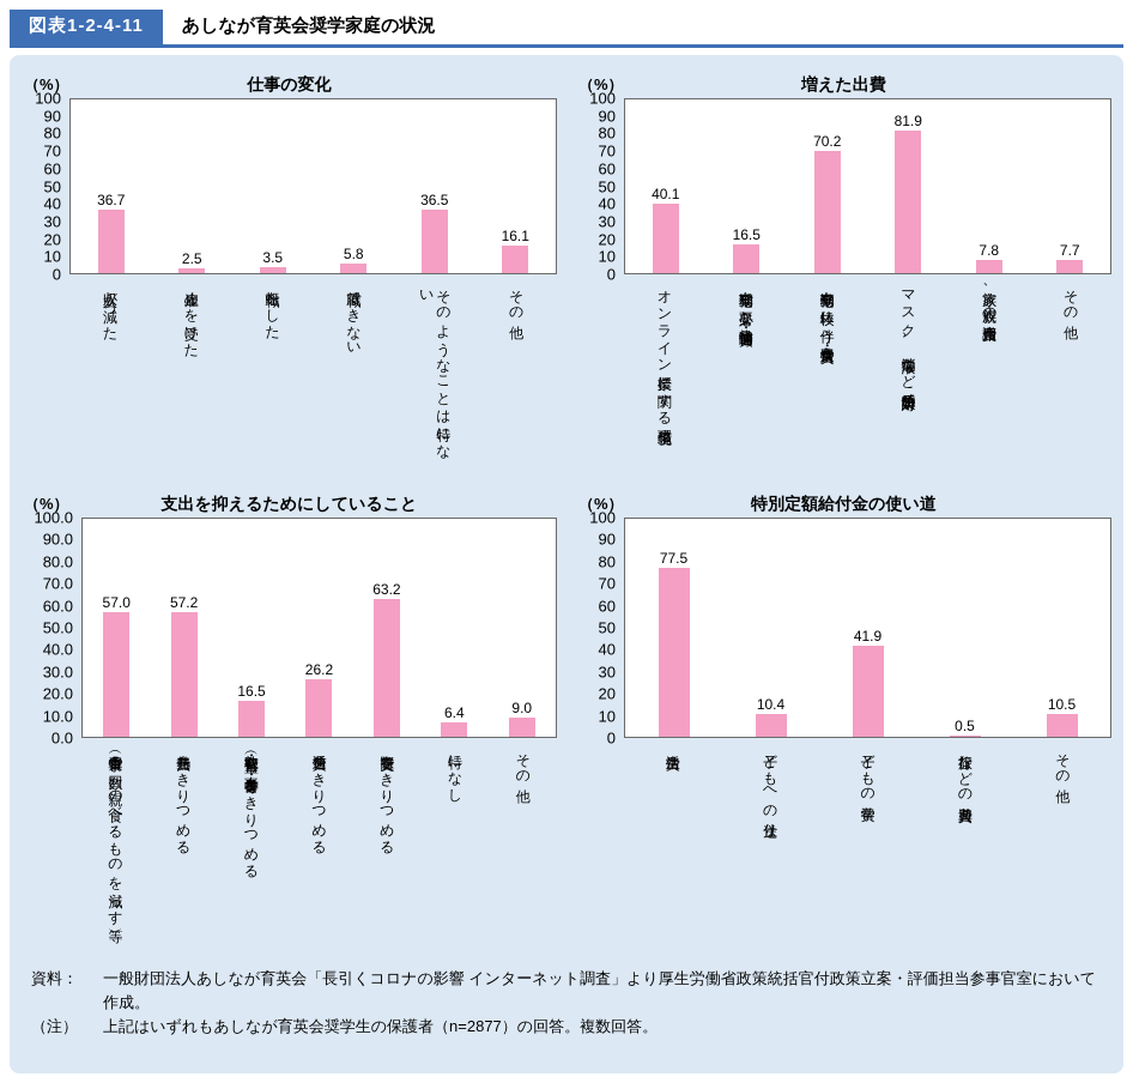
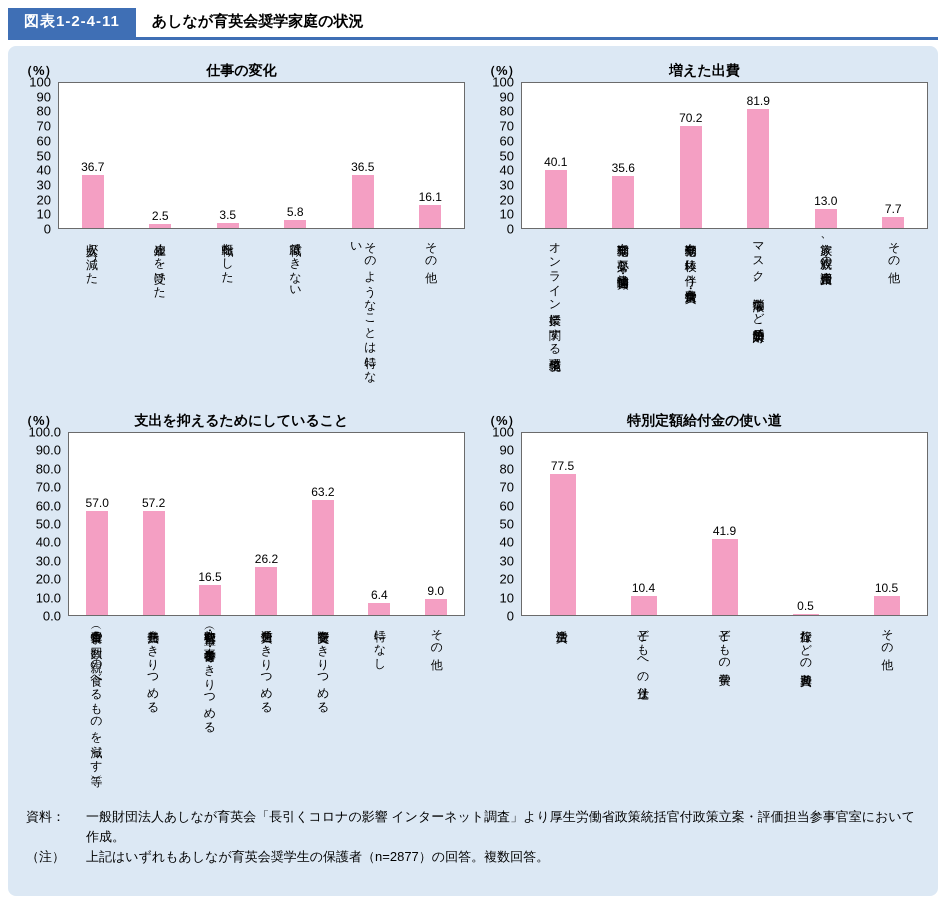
増えた出費/在宅勤務で必要な物品・通信費等: 16.5 -> 35.6
増えた出費/家族、親族の介護費用: 7.8 -> 13.0
